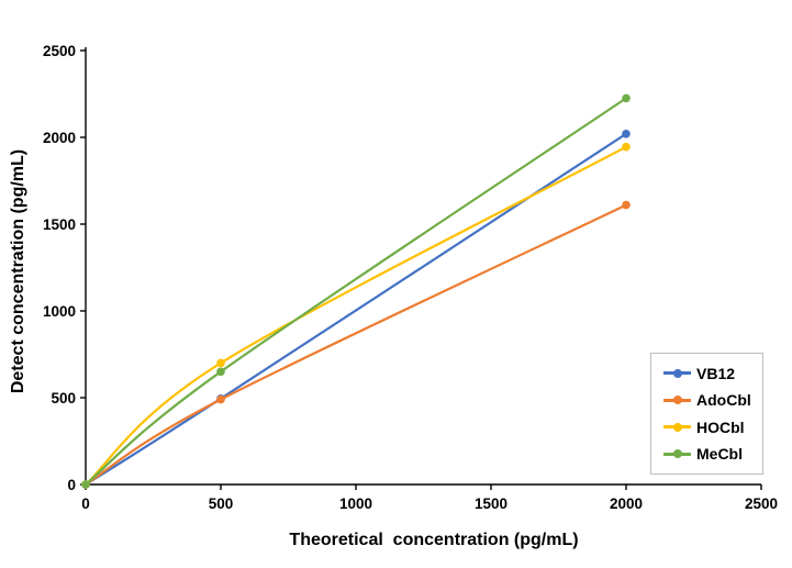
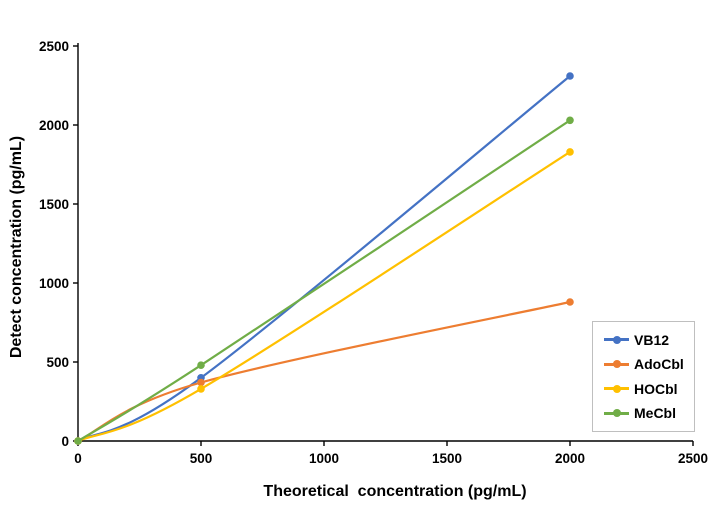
VB12/500: 500 -> 400
AdoCbl/500: 490 -> 370
HOCbl/500: 700 -> 330
MeCbl/500: 650 -> 480
VB12/2000: 2020 -> 2310
AdoCbl/2000: 1610 -> 880
HOCbl/2000: 1940 -> 1830
MeCbl/2000: 2220 -> 2030
